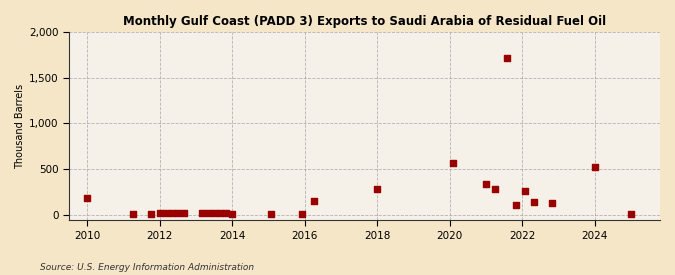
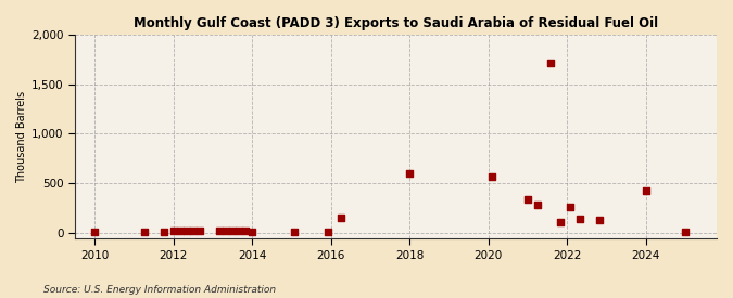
2010: 180 -> 0
2018: 280 -> 600
2024: 520 -> 420
